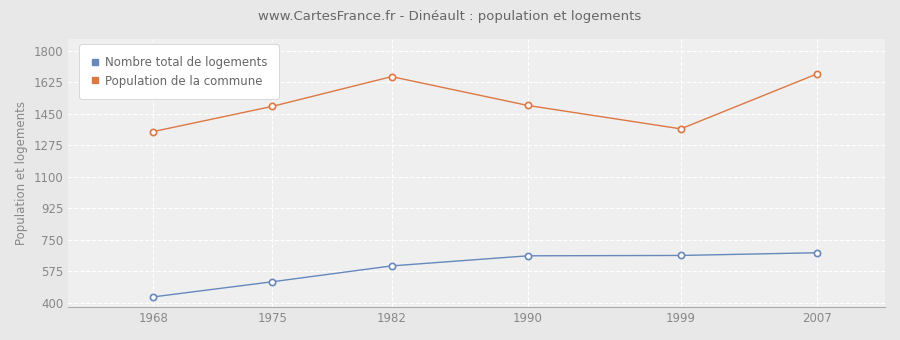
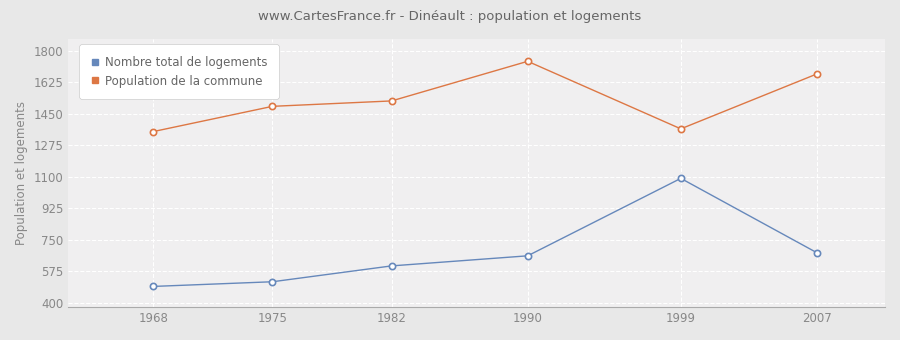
Nombre total de logements/1968: 430 -> 490
Population de la commune/1982: 1660 -> 1520
Population de la commune/1990: 1500 -> 1740
Nombre total de logements/1999: 660 -> 1090
